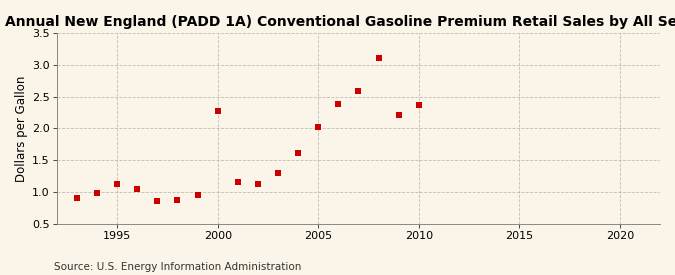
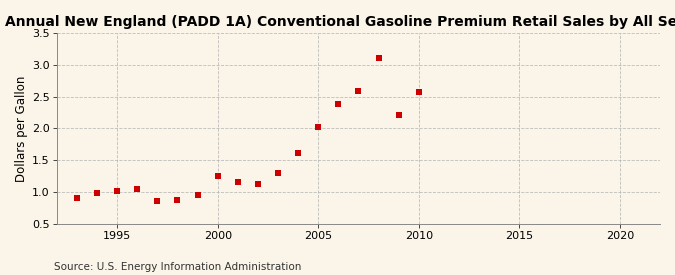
1995: 1.12 -> 1.01
2000: 2.28 -> 1.25
2010: 2.36 -> 2.57
